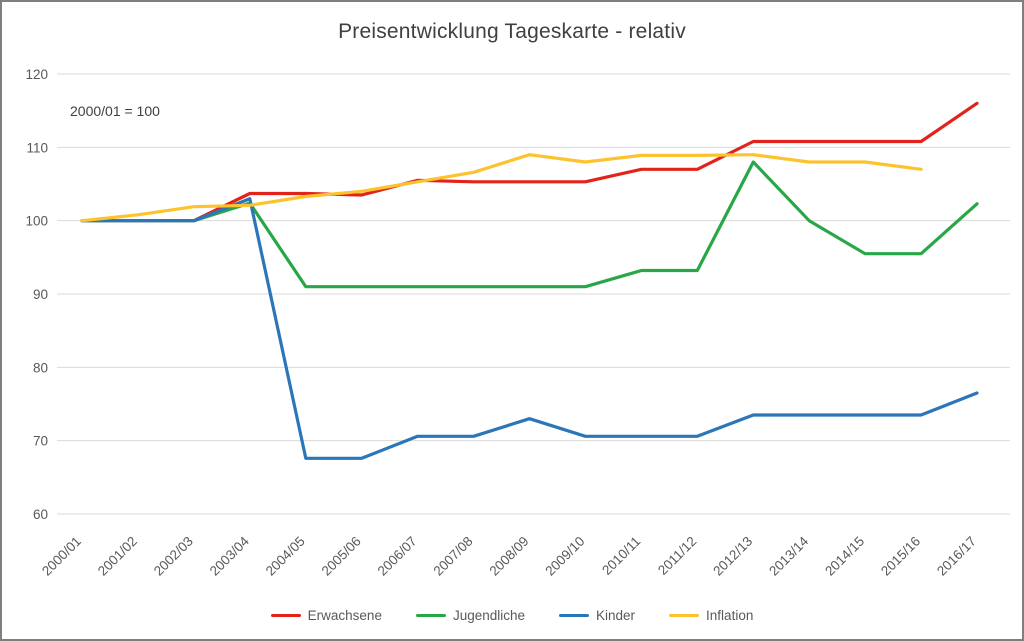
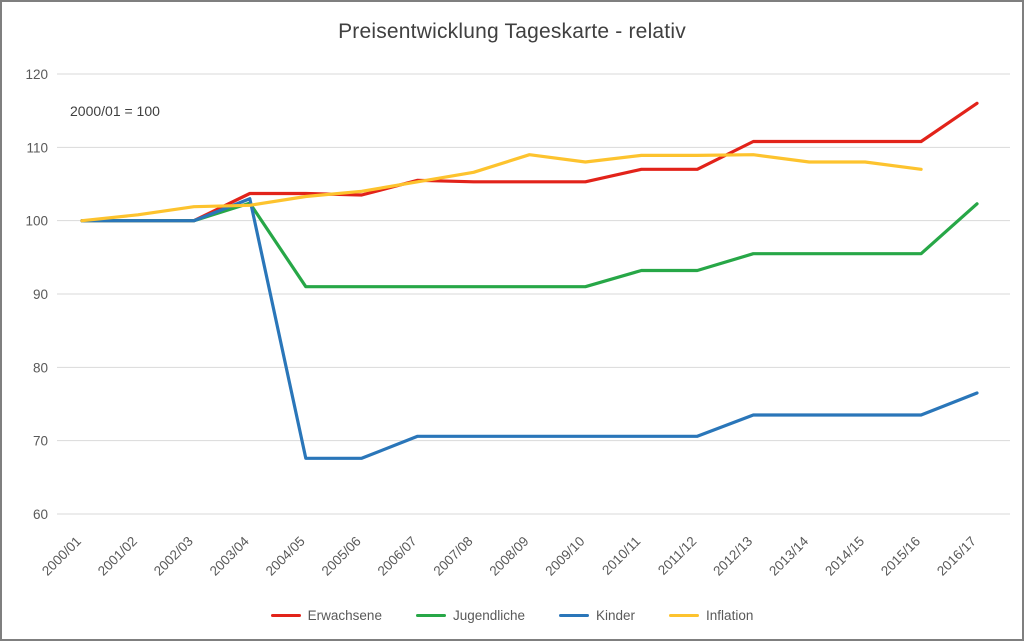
Kinder/2008/09: 73 -> 71
Jugendliche/2012/13: 108 -> 96
Jugendliche/2013/14: 100 -> 96
